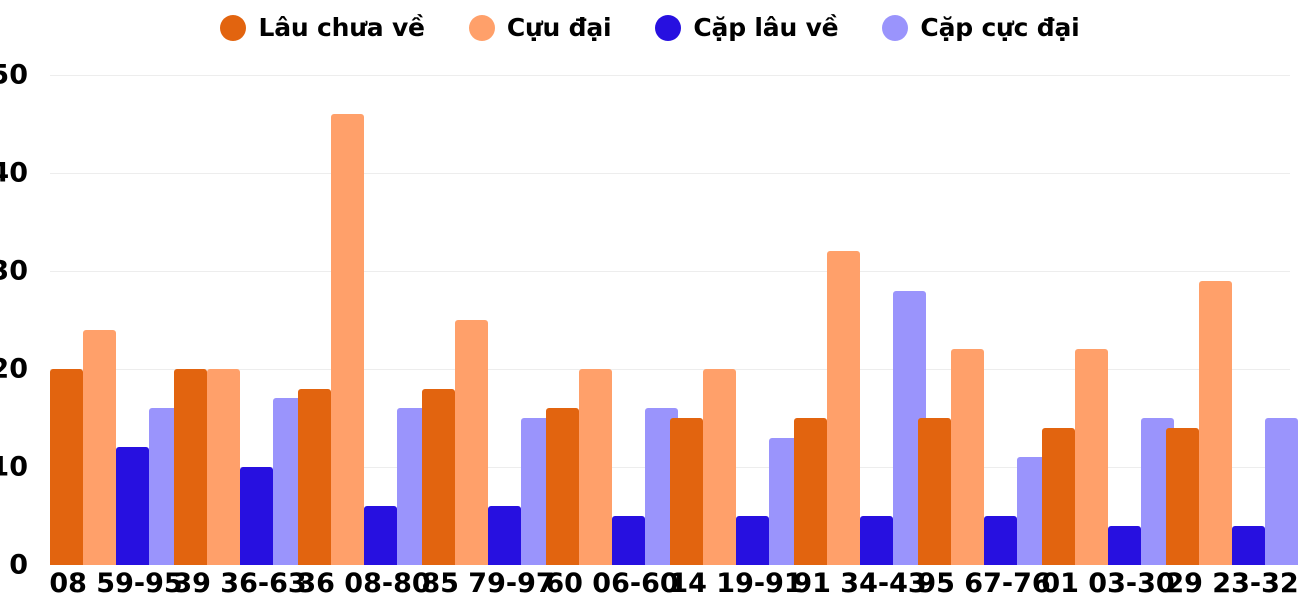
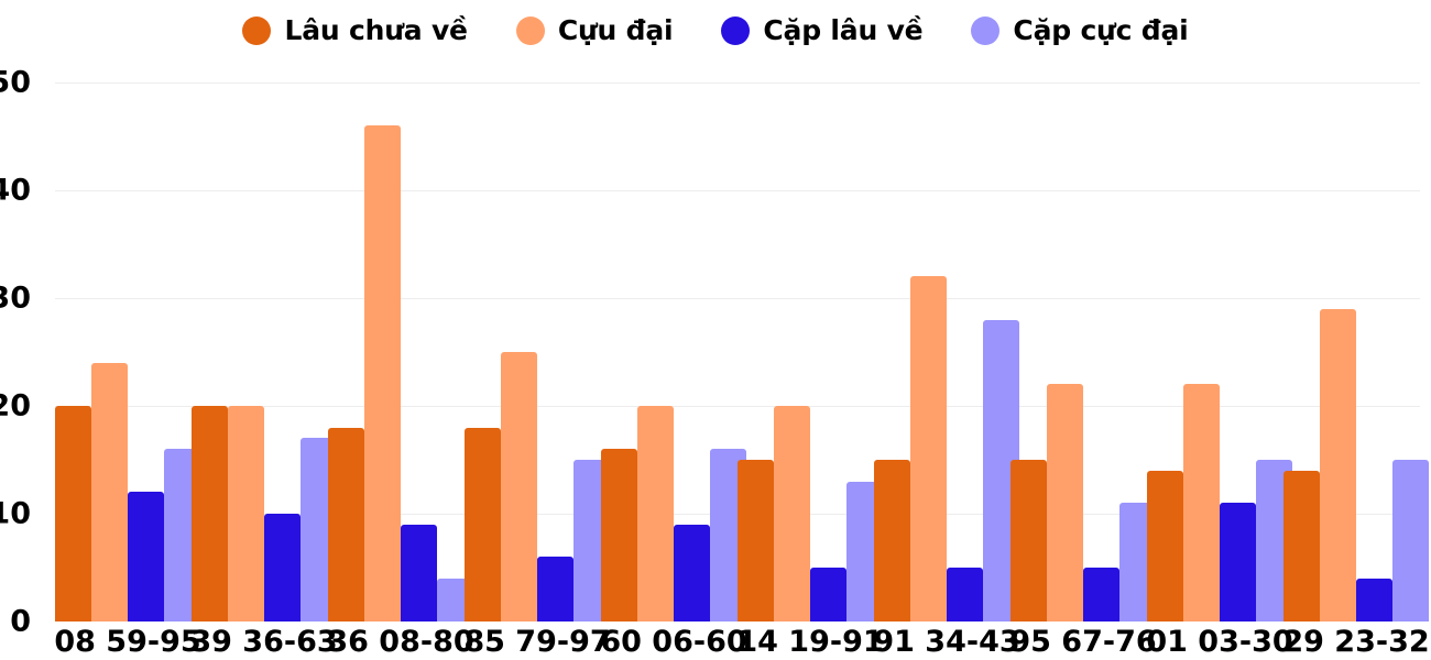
Cặp lâu về/36 08-80: 6 -> 9
Cặp cực đại/36 08-80: 16 -> 4
Cặp lâu về/60 06-60: 5 -> 9
Cặp lâu về/01 03-30: 4 -> 11
